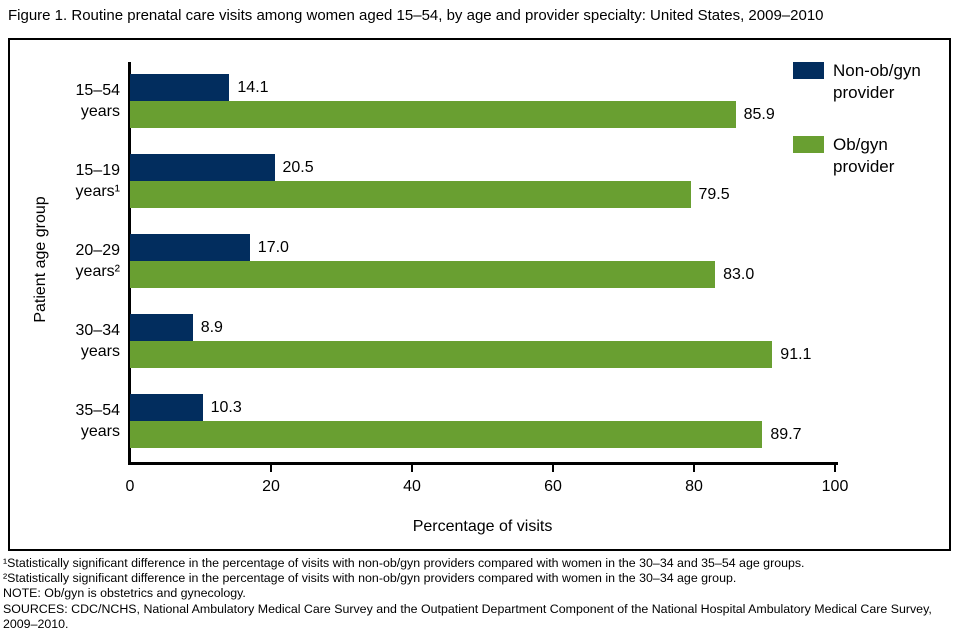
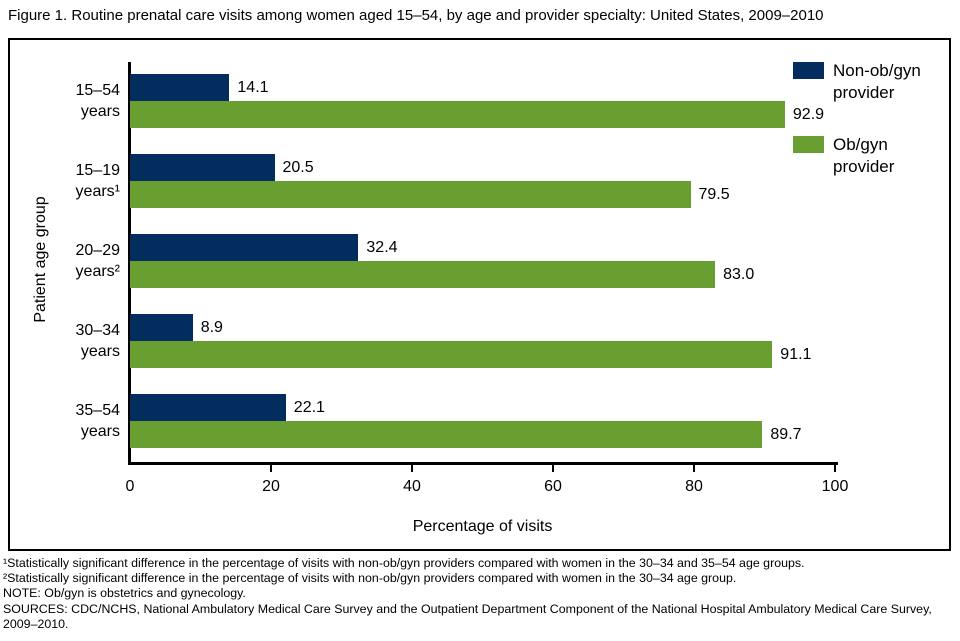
Ob/gyn provider/15–54 years: 85.9 -> 92.9
Non-ob/gyn provider/20–29 years²: 17.0 -> 32.4
Non-ob/gyn provider/35–54 years: 10.3 -> 22.1
